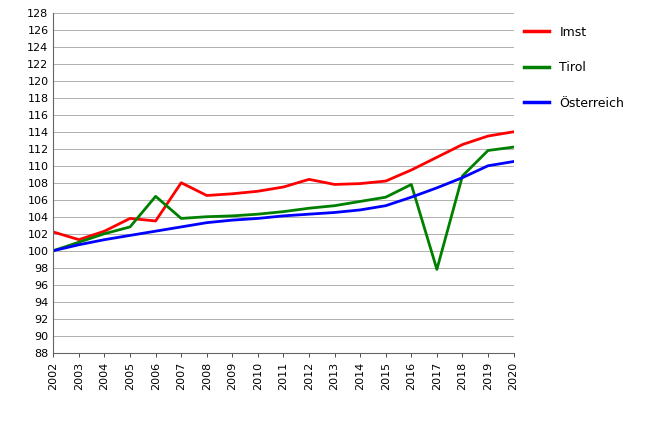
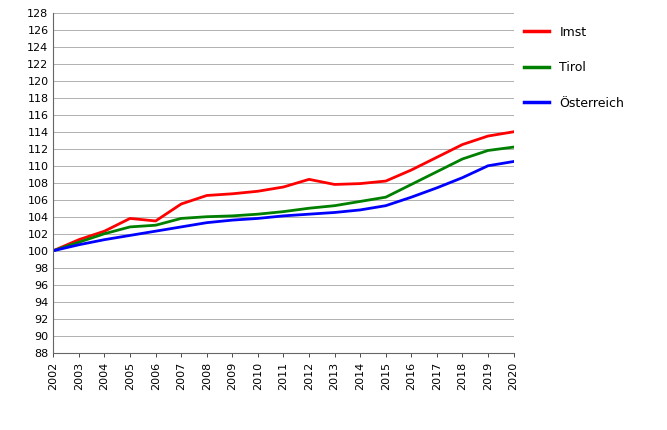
Imst/2002: 102.2 -> 100.0
Tirol/2006: 106.4 -> 103.0
Imst/2007: 108.0 -> 105.5
Tirol/2017: 97.8 -> 109.3
Tirol/2018: 108.8 -> 110.8
